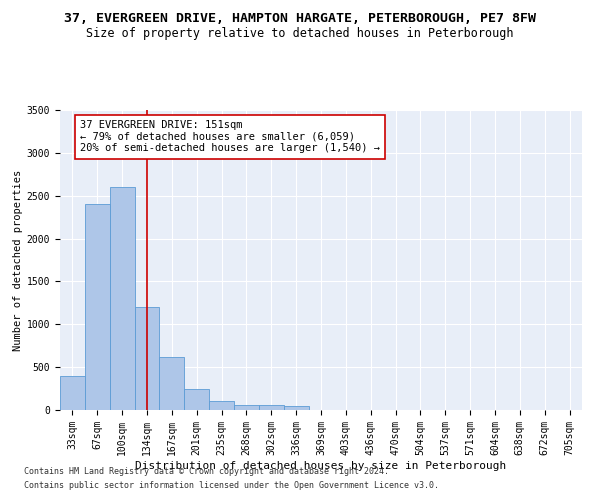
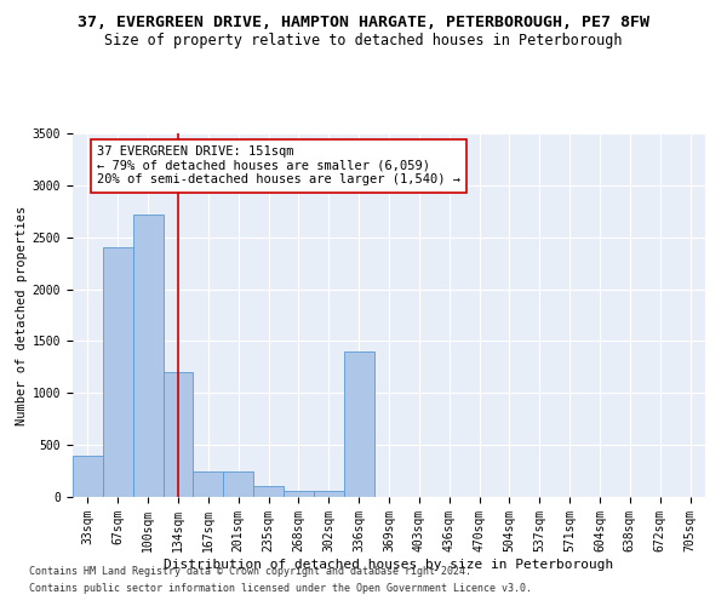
100sqm: 2600 -> 2720
167sqm: 620 -> 240
336sqm: 50 -> 1400
